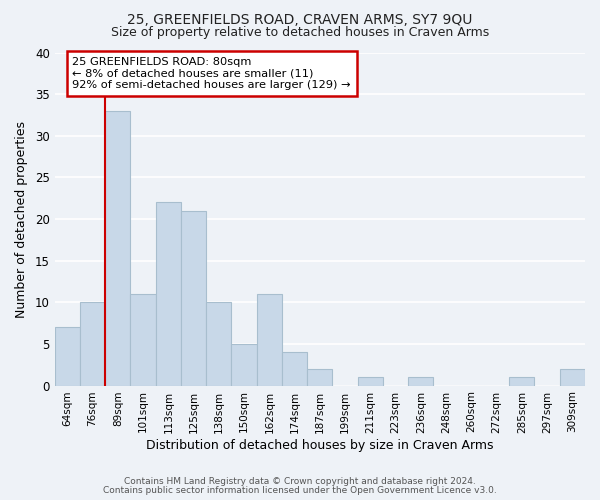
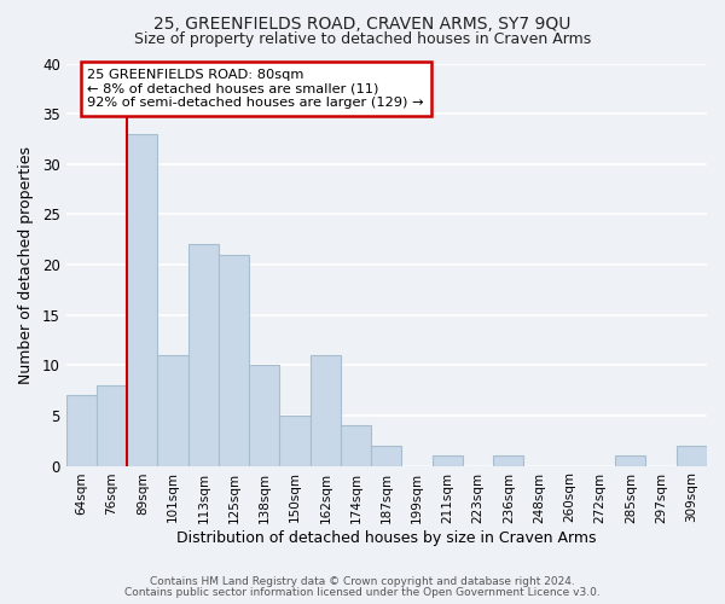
76sqm: 10 -> 8
